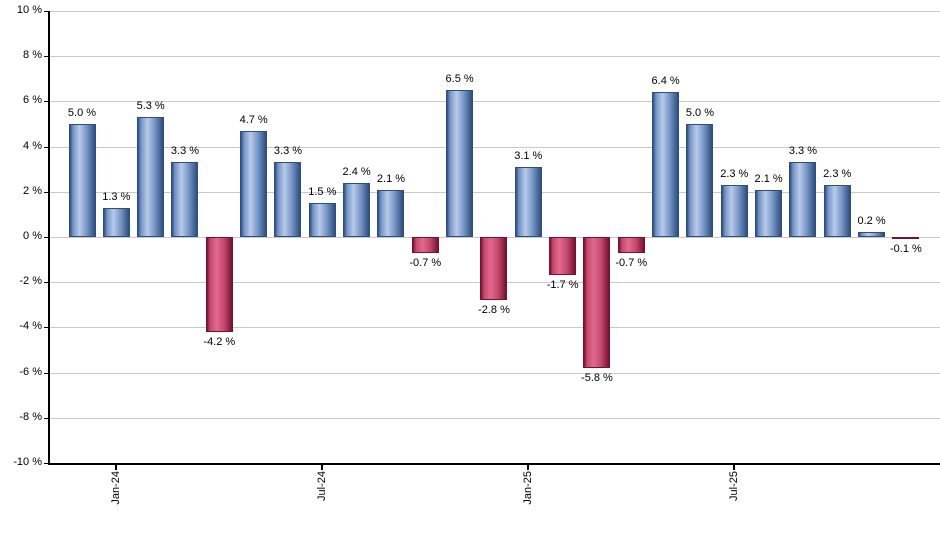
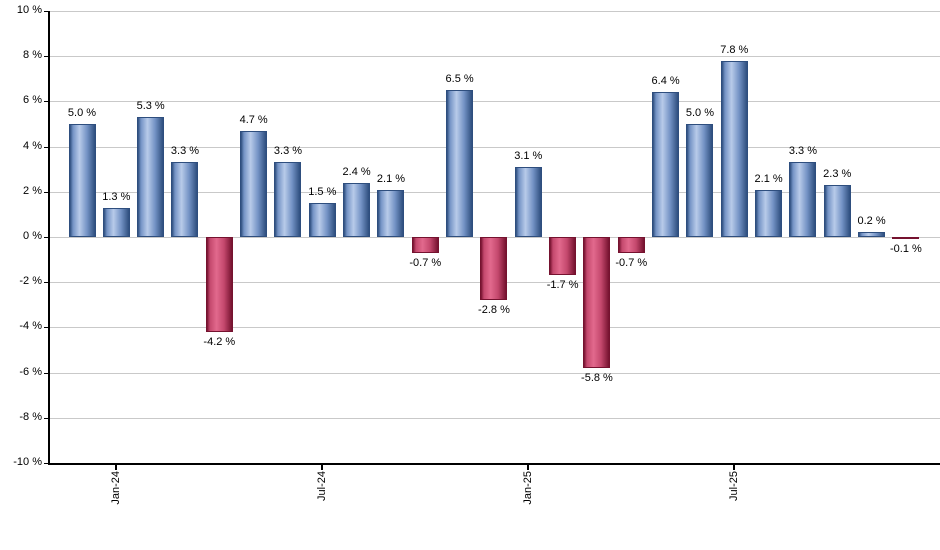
Jul-25: 2.3 -> 7.8
